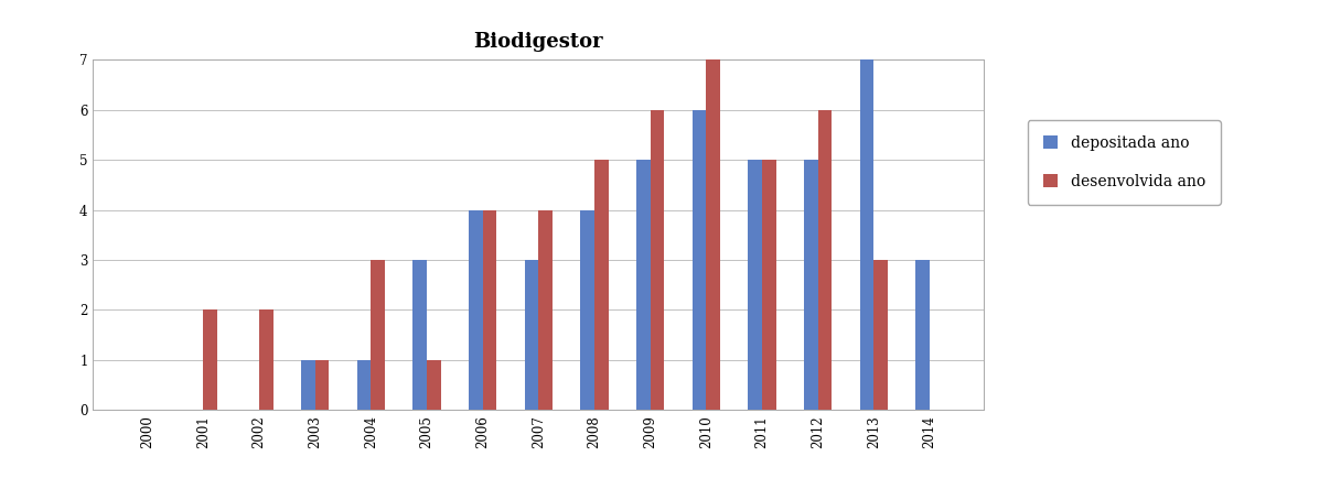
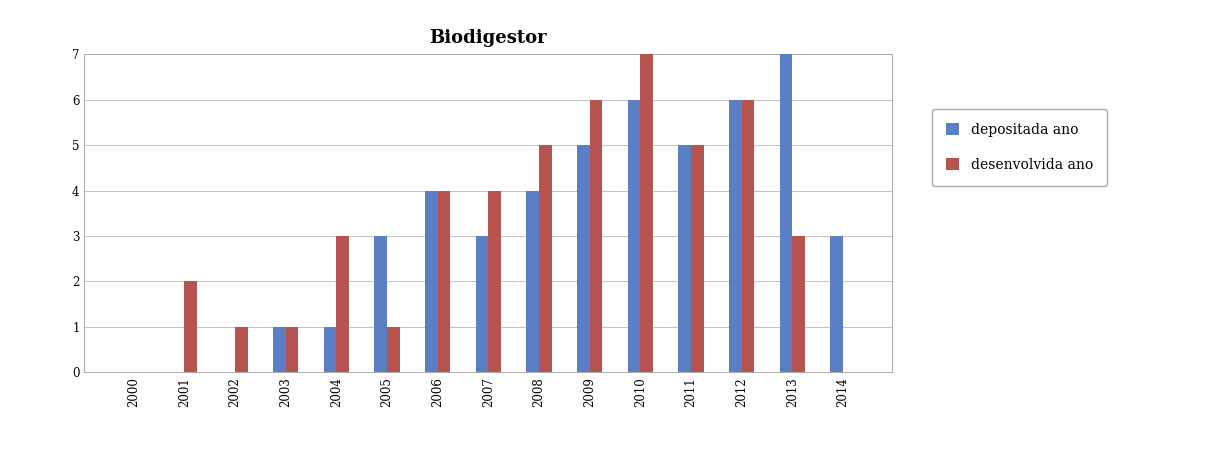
desenvolvida ano/2002: 2 -> 1
depositada ano/2012: 5 -> 6
